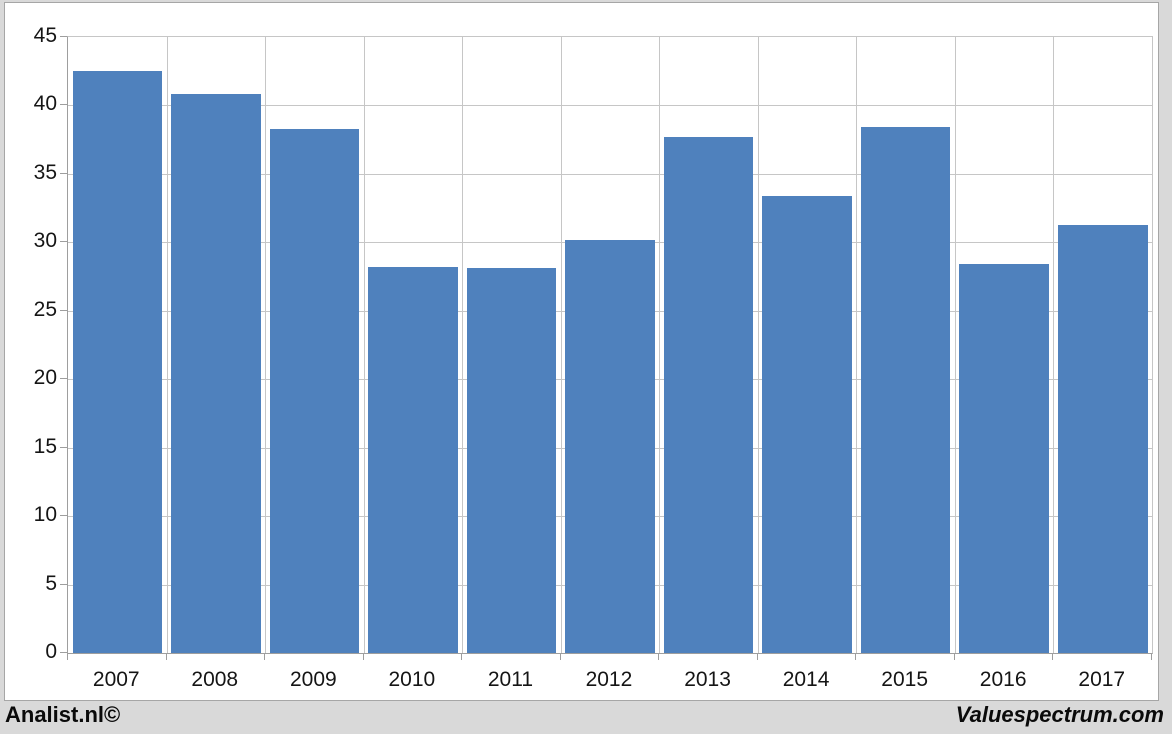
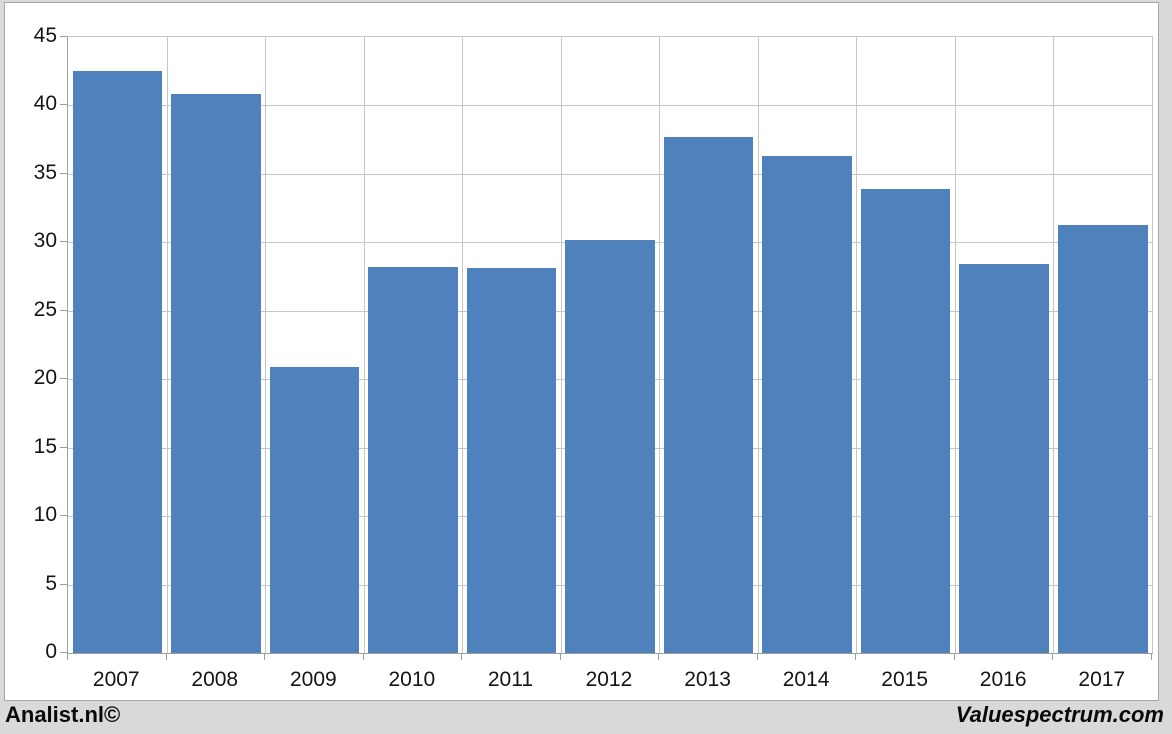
2009: 38.3 -> 20.9
2014: 33.4 -> 36.3
2015: 38.4 -> 33.9
